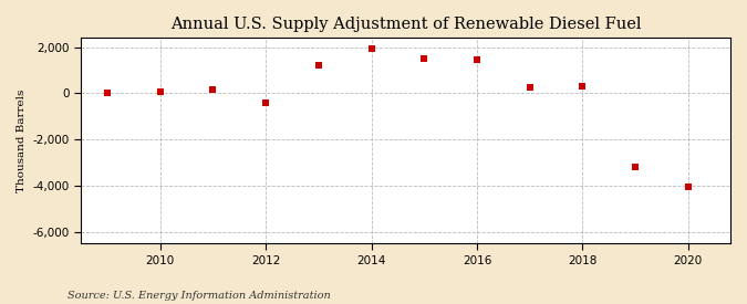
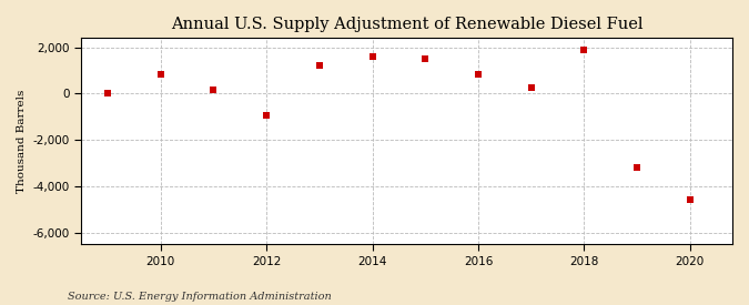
2010: 50 -> 850
2012: -400 -> -950
2014: 1,950 -> 1,600
2016: 1,450 -> 850
2018: 300 -> 1,900
2020: -4,050 -> -4,550
